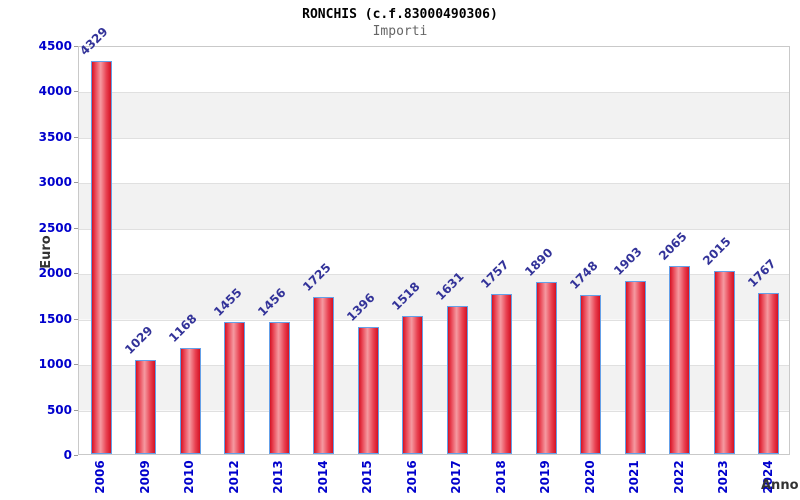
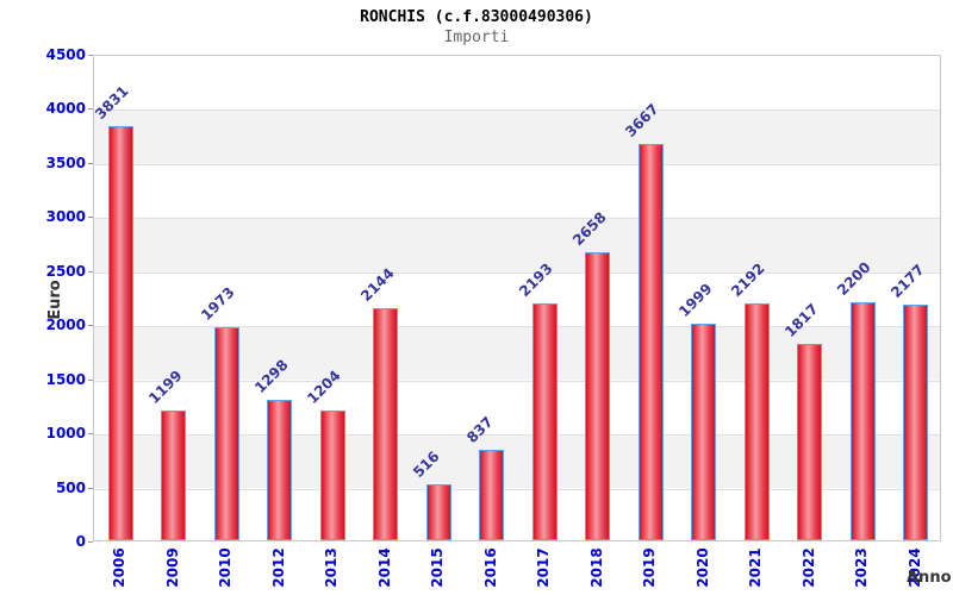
2006: 4329 -> 3831
2009: 1029 -> 1199
2010: 1168 -> 1973
2012: 1455 -> 1298
2013: 1456 -> 1204
2014: 1725 -> 2144
2015: 1396 -> 516
2016: 1518 -> 837
2017: 1631 -> 2193
2018: 1757 -> 2658
2019: 1890 -> 3667
2020: 1748 -> 1999
2021: 1903 -> 2192
2022: 2065 -> 1817
2023: 2015 -> 2200
2024: 1767 -> 2177
